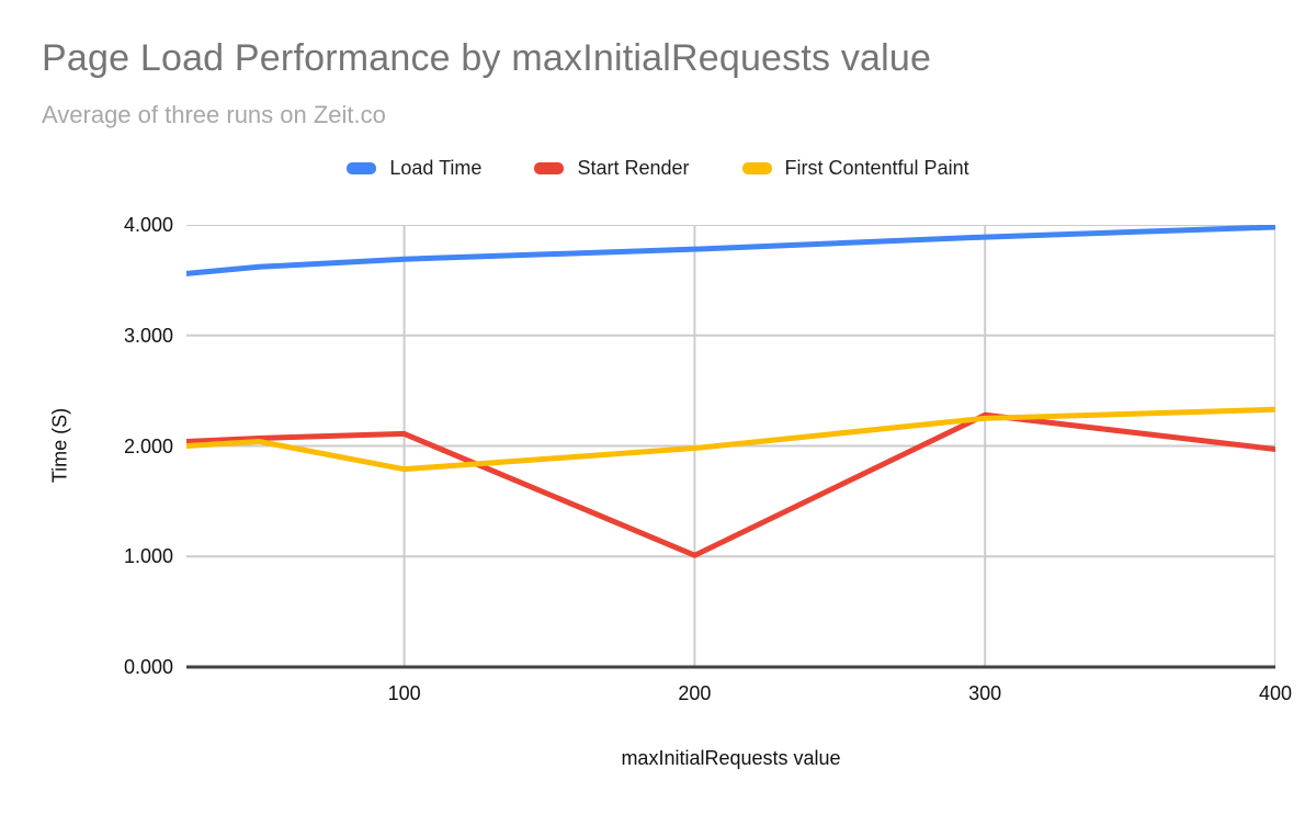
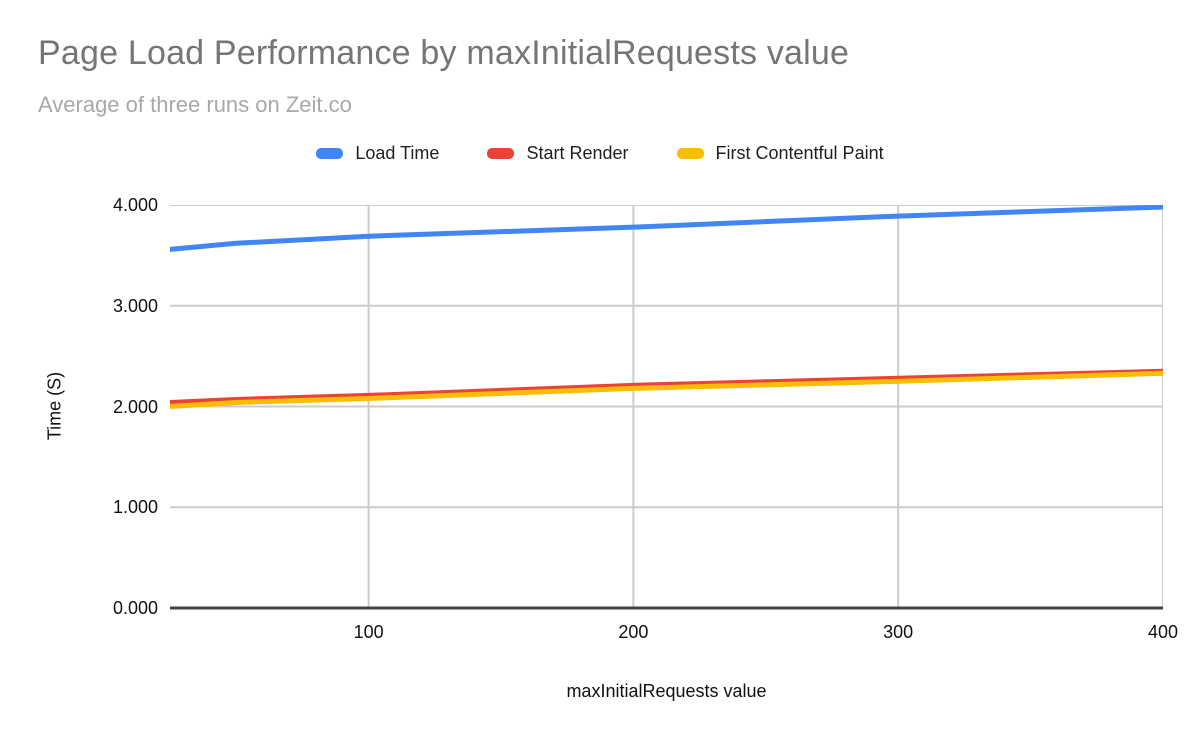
First Contentful Paint/100: 1.79 -> 2.08
Start Render/200: 1.01 -> 2.21
First Contentful Paint/200: 1.98 -> 2.18
Start Render/400: 1.97 -> 2.35
